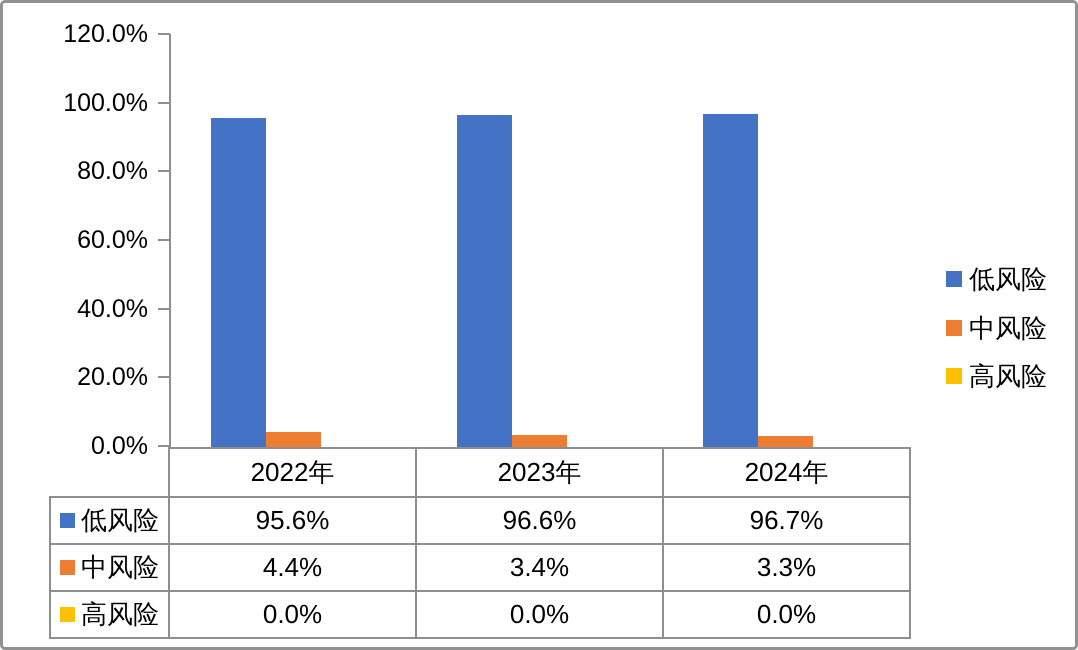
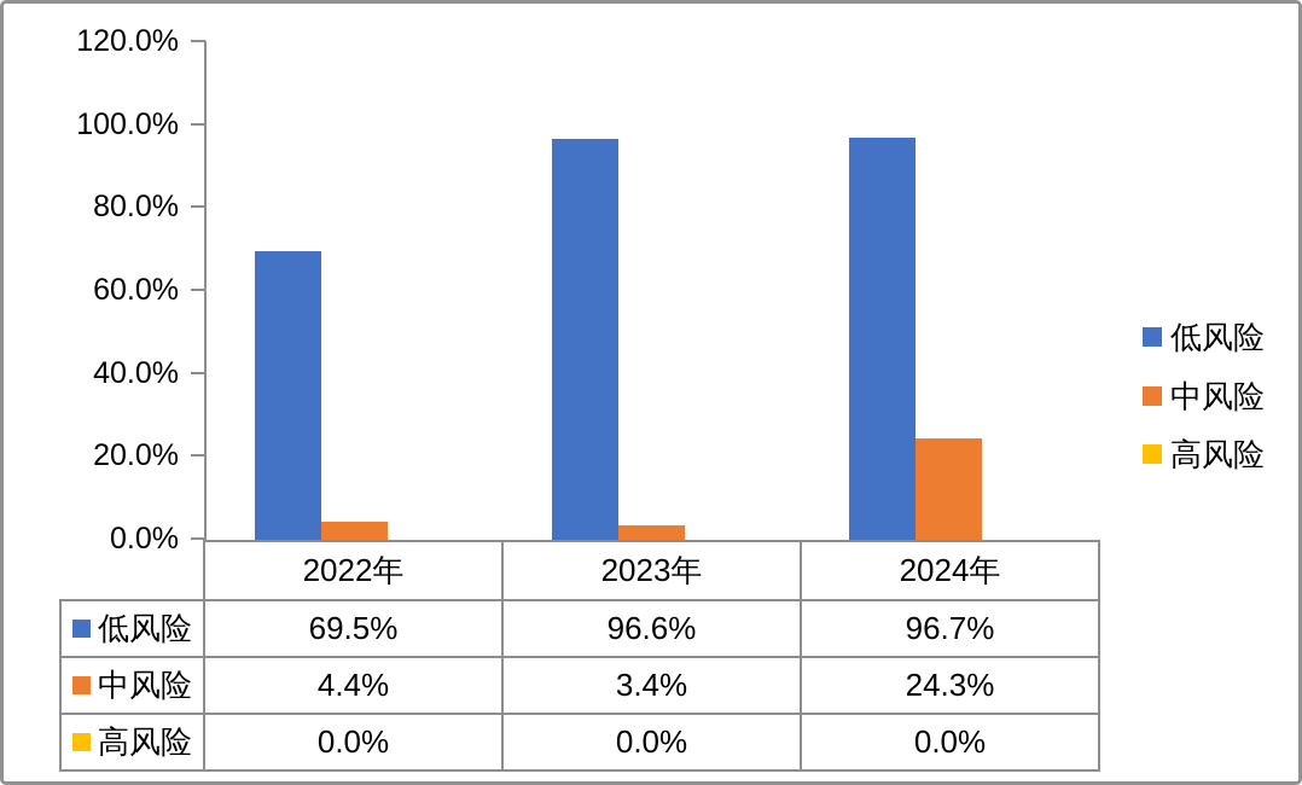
低风险/2022年: 95.6% -> 69.5%
中风险/2024年: 3.3% -> 24.3%
